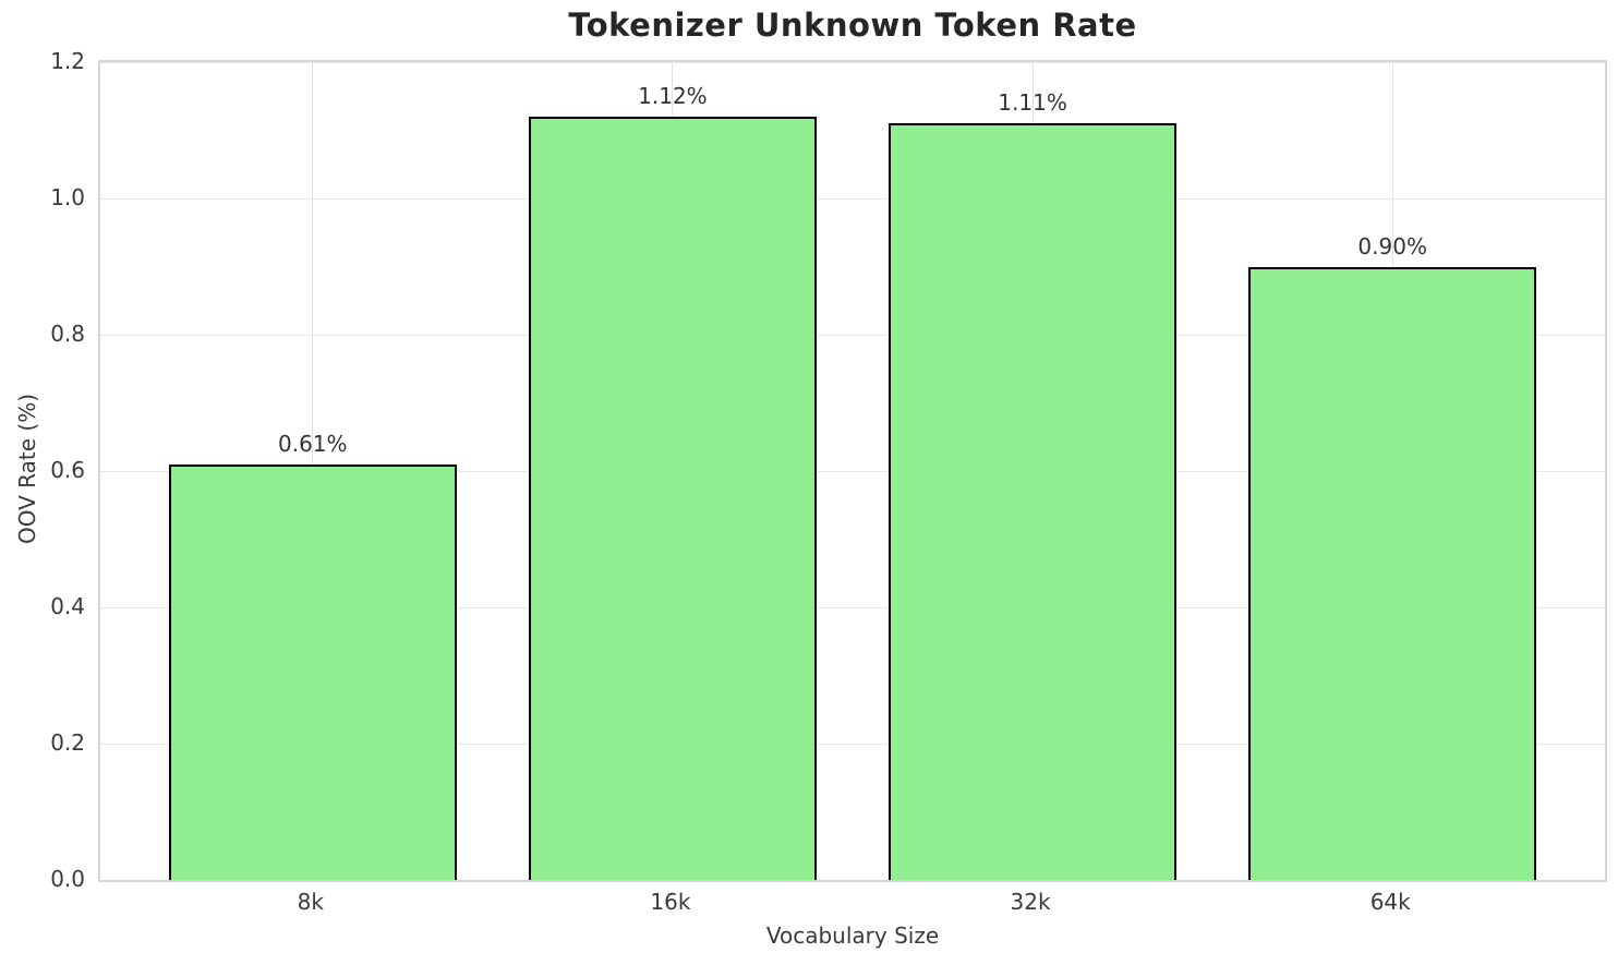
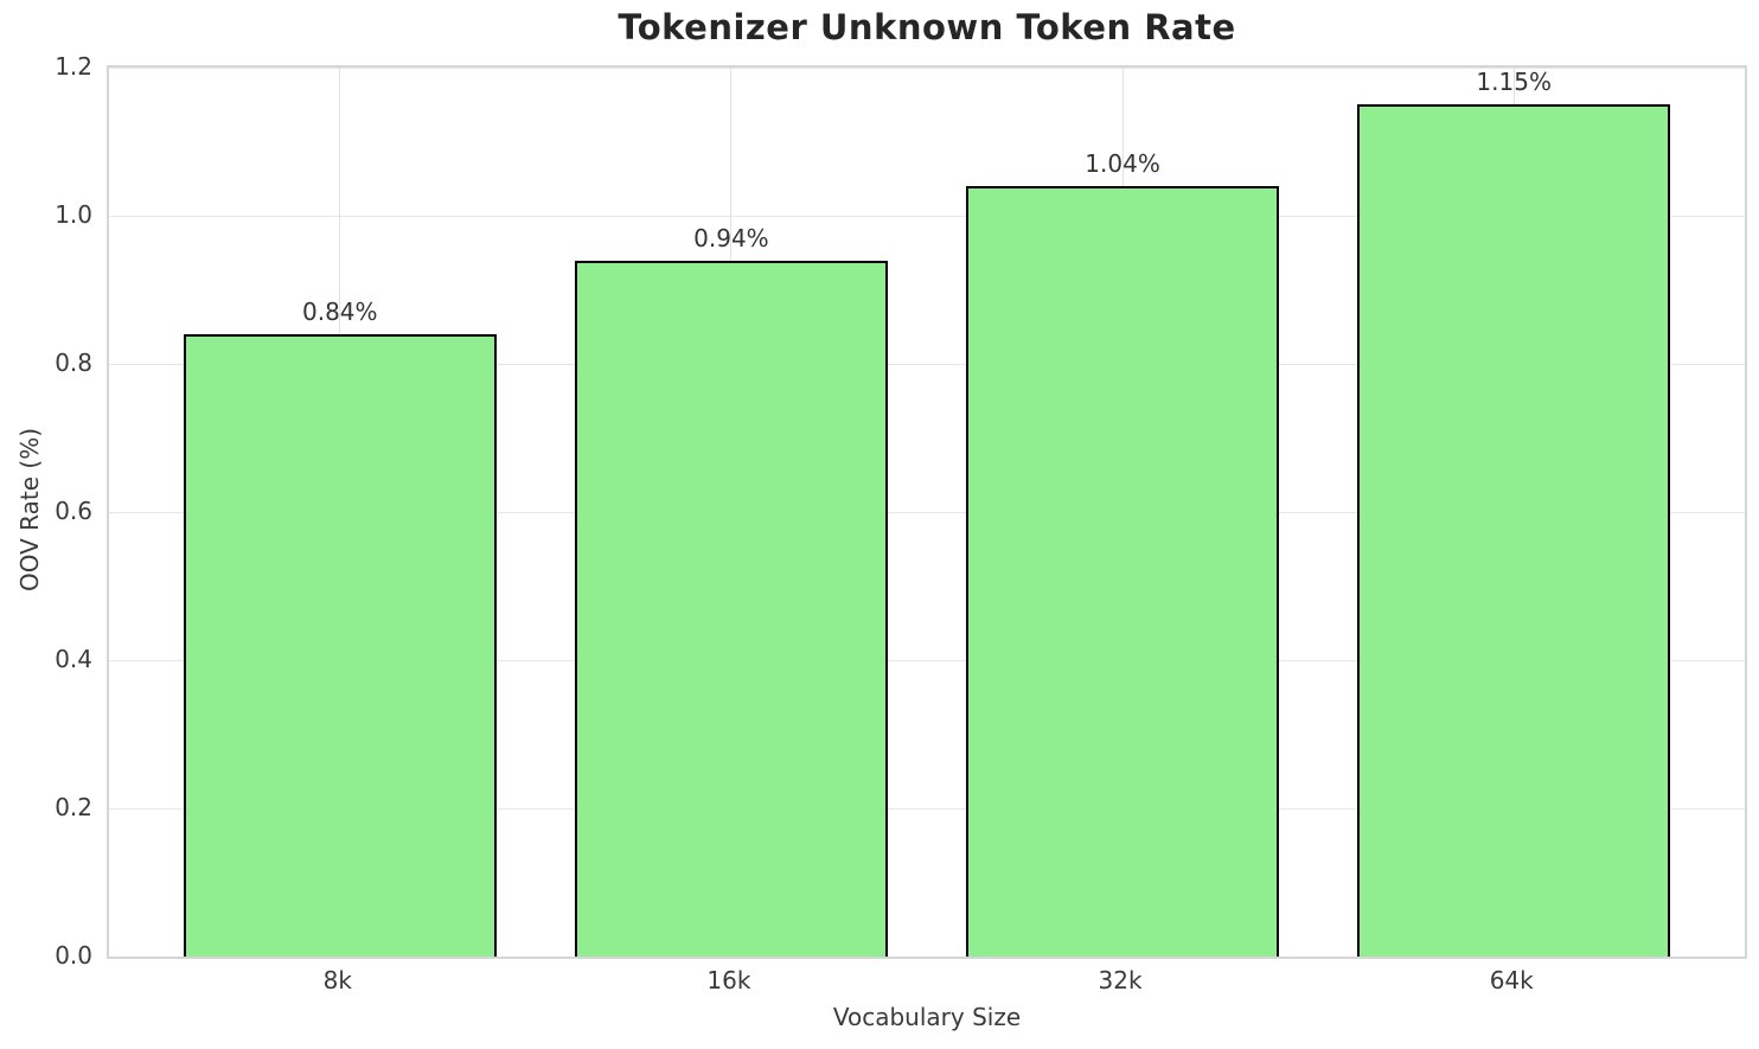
8k: 0.61% -> 0.84%
16k: 1.12% -> 0.94%
32k: 1.11% -> 1.04%
64k: 0.90% -> 1.15%
